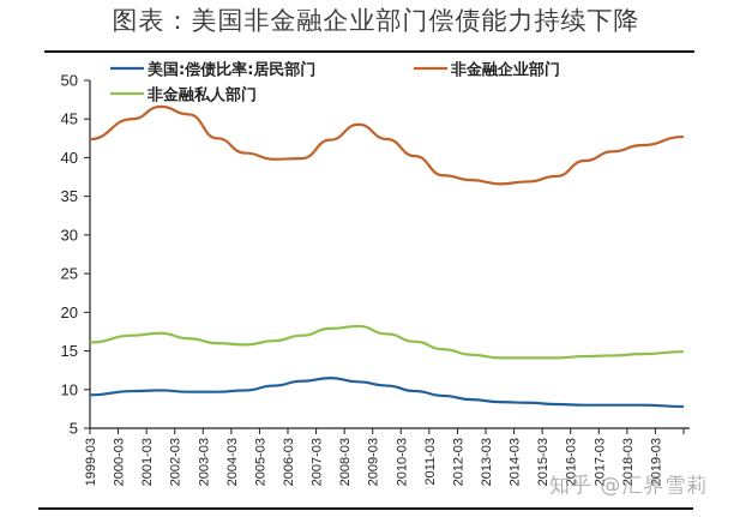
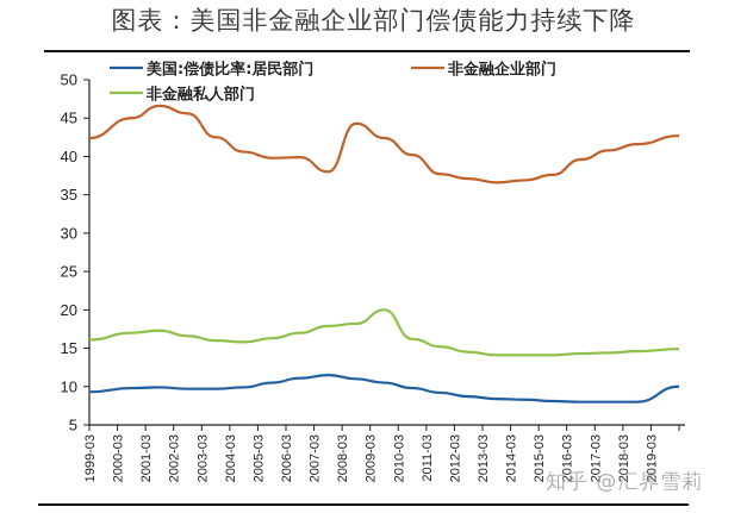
非金融企业部门/2007-03: 42 -> 38
非金融私人部门/2009-03: 17 -> 20
美国:偿债比率:居民部门/2019-03: 8 -> 10
